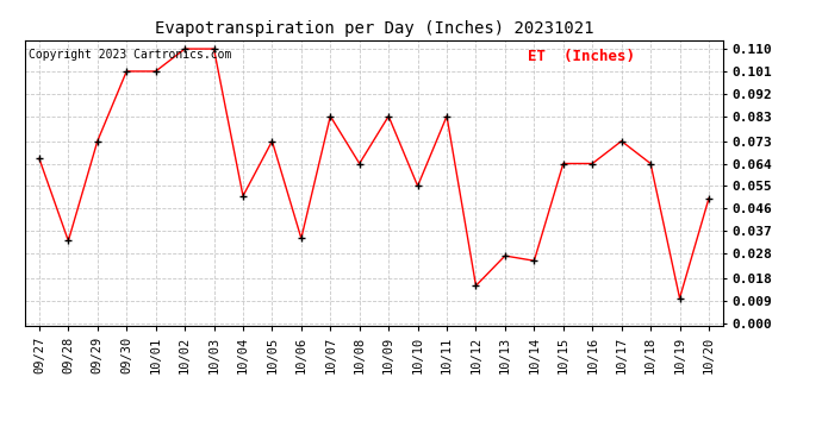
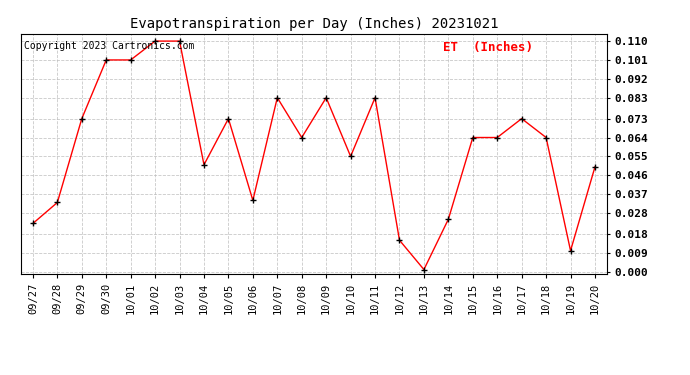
09/27: 0.066 -> 0.023
10/13: 0.027 -> 0.001
